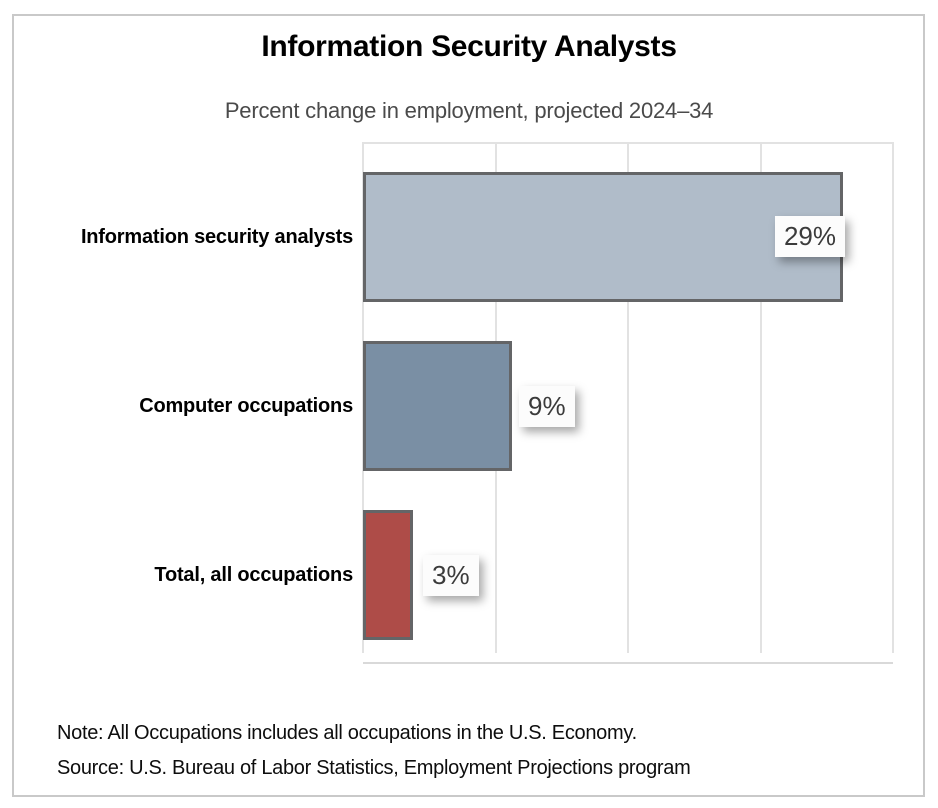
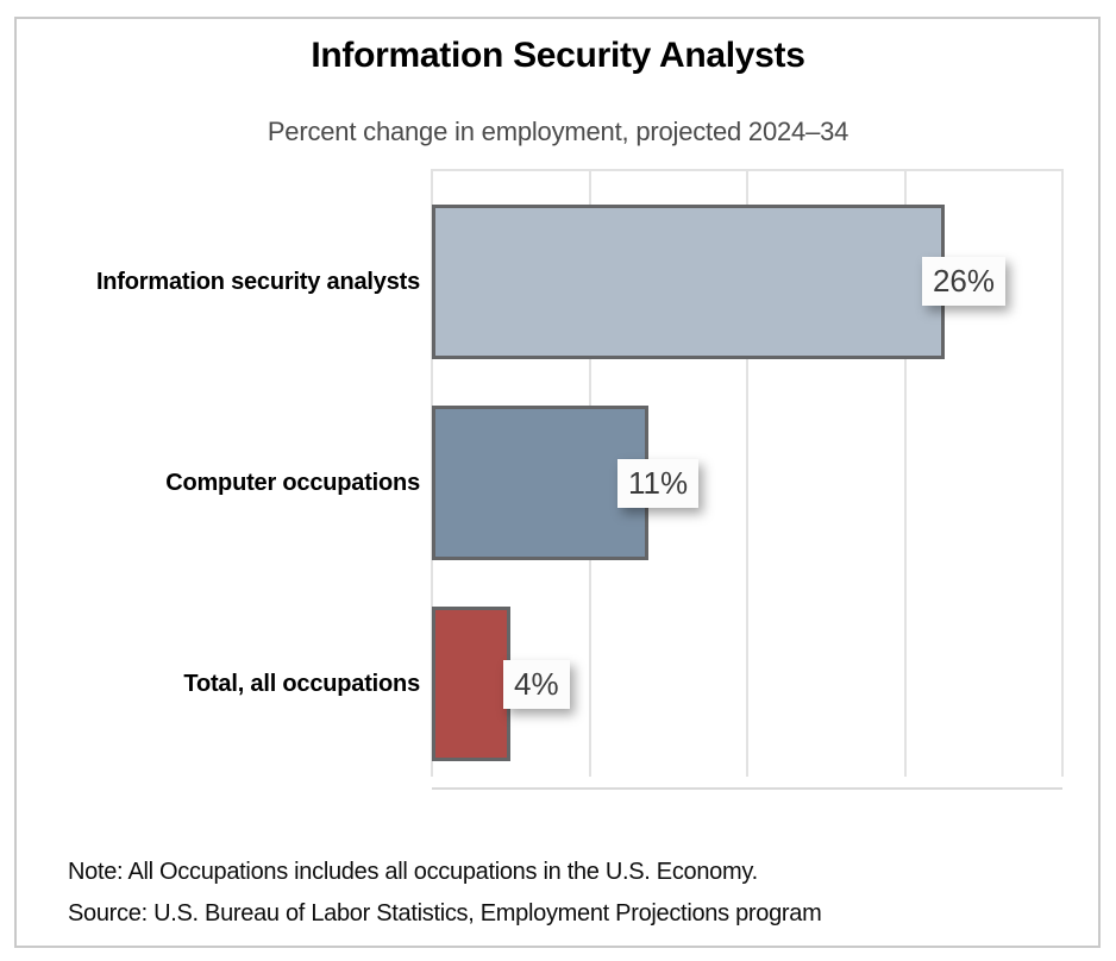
Information security analysts: 29% -> 26%
Computer occupations: 9% -> 11%
Total, all occupations: 3% -> 4%
